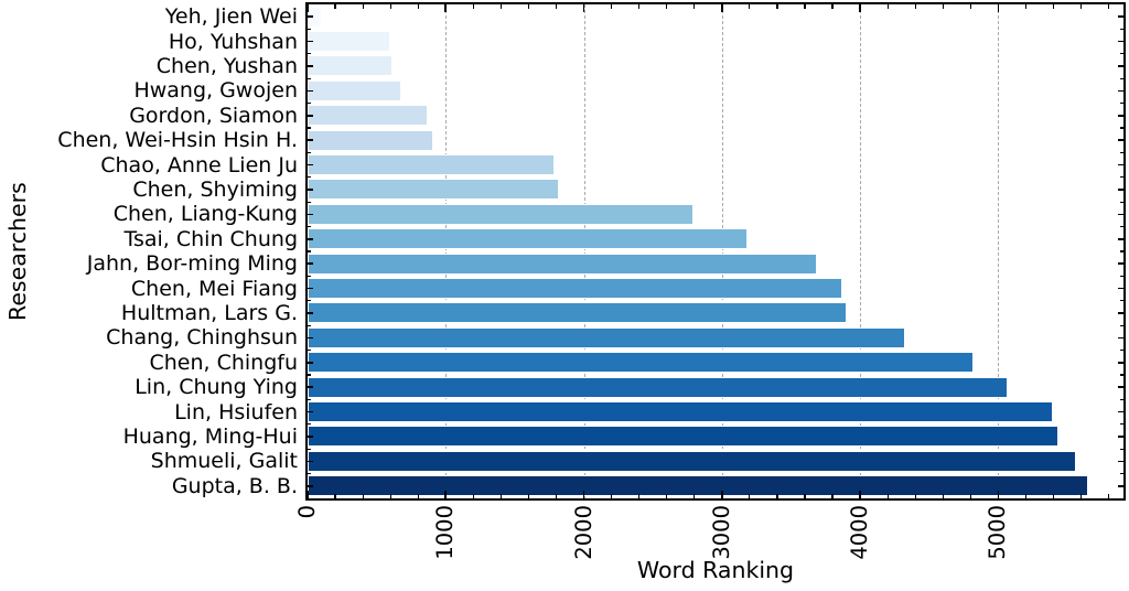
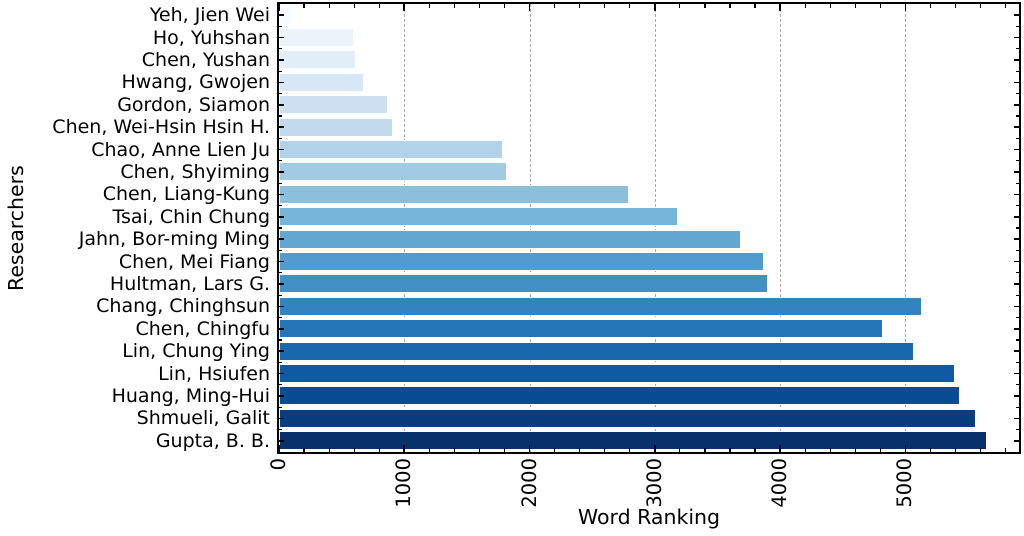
Chang, Chinghsun: 4320 -> 5130
